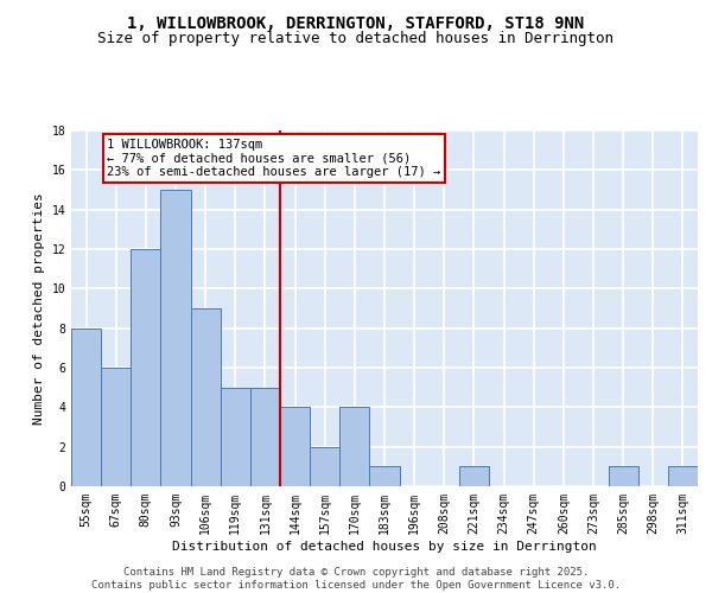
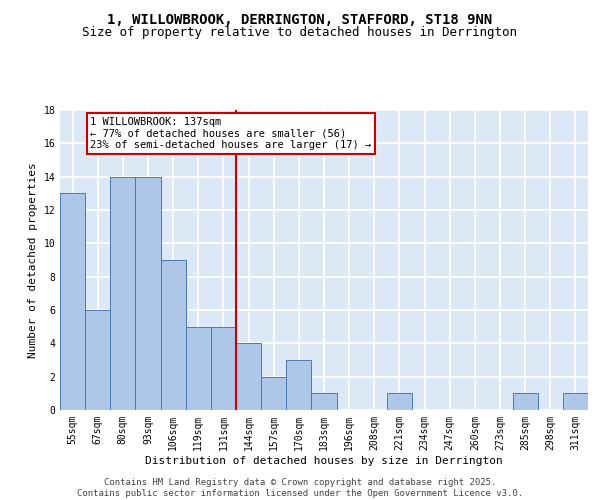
55sqm: 8 -> 13
80sqm: 12 -> 14
93sqm: 15 -> 14
170sqm: 4 -> 3
